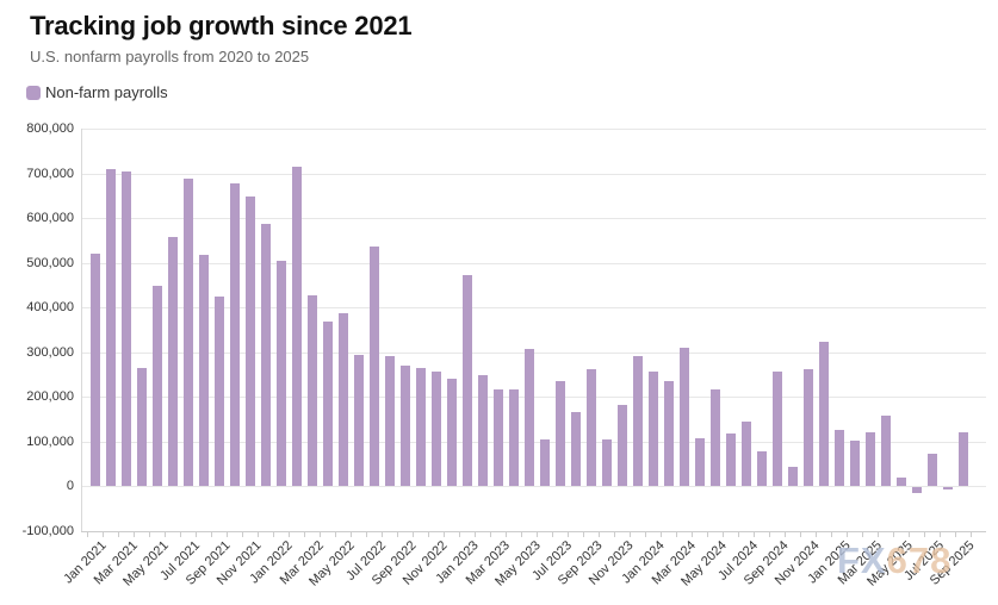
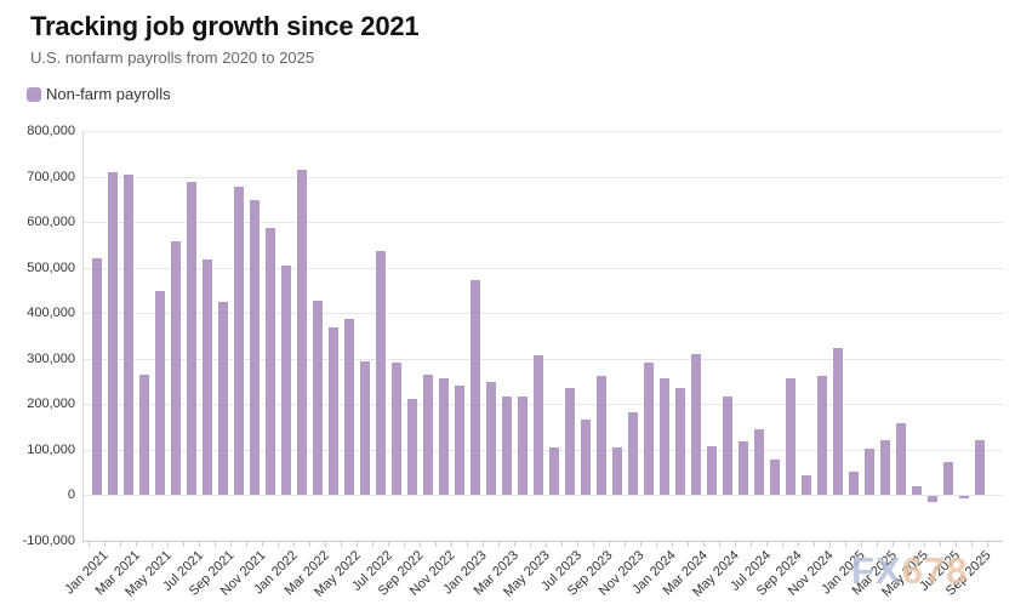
Sep 2022: 270000 -> 210000
Jan 2025: 120000 -> 50000
